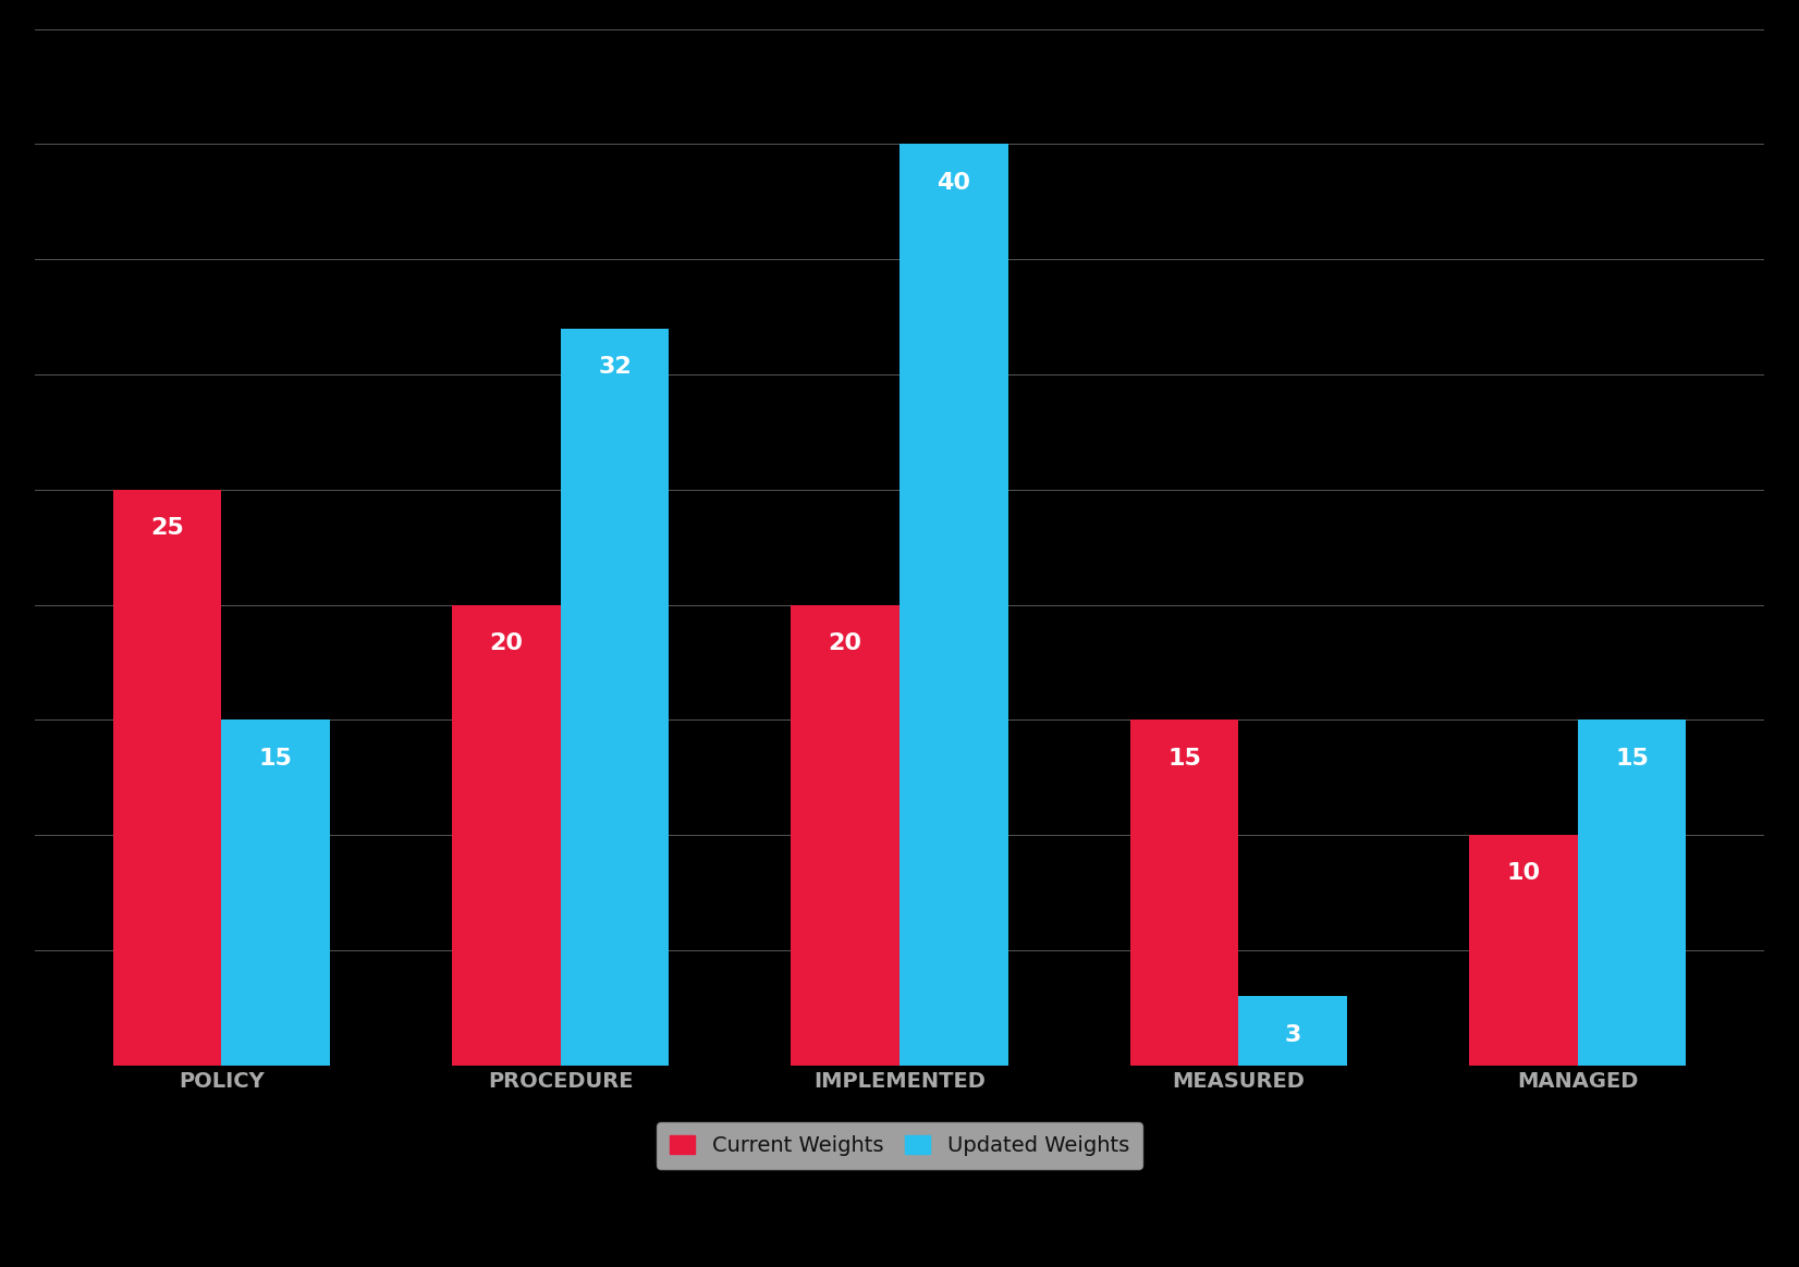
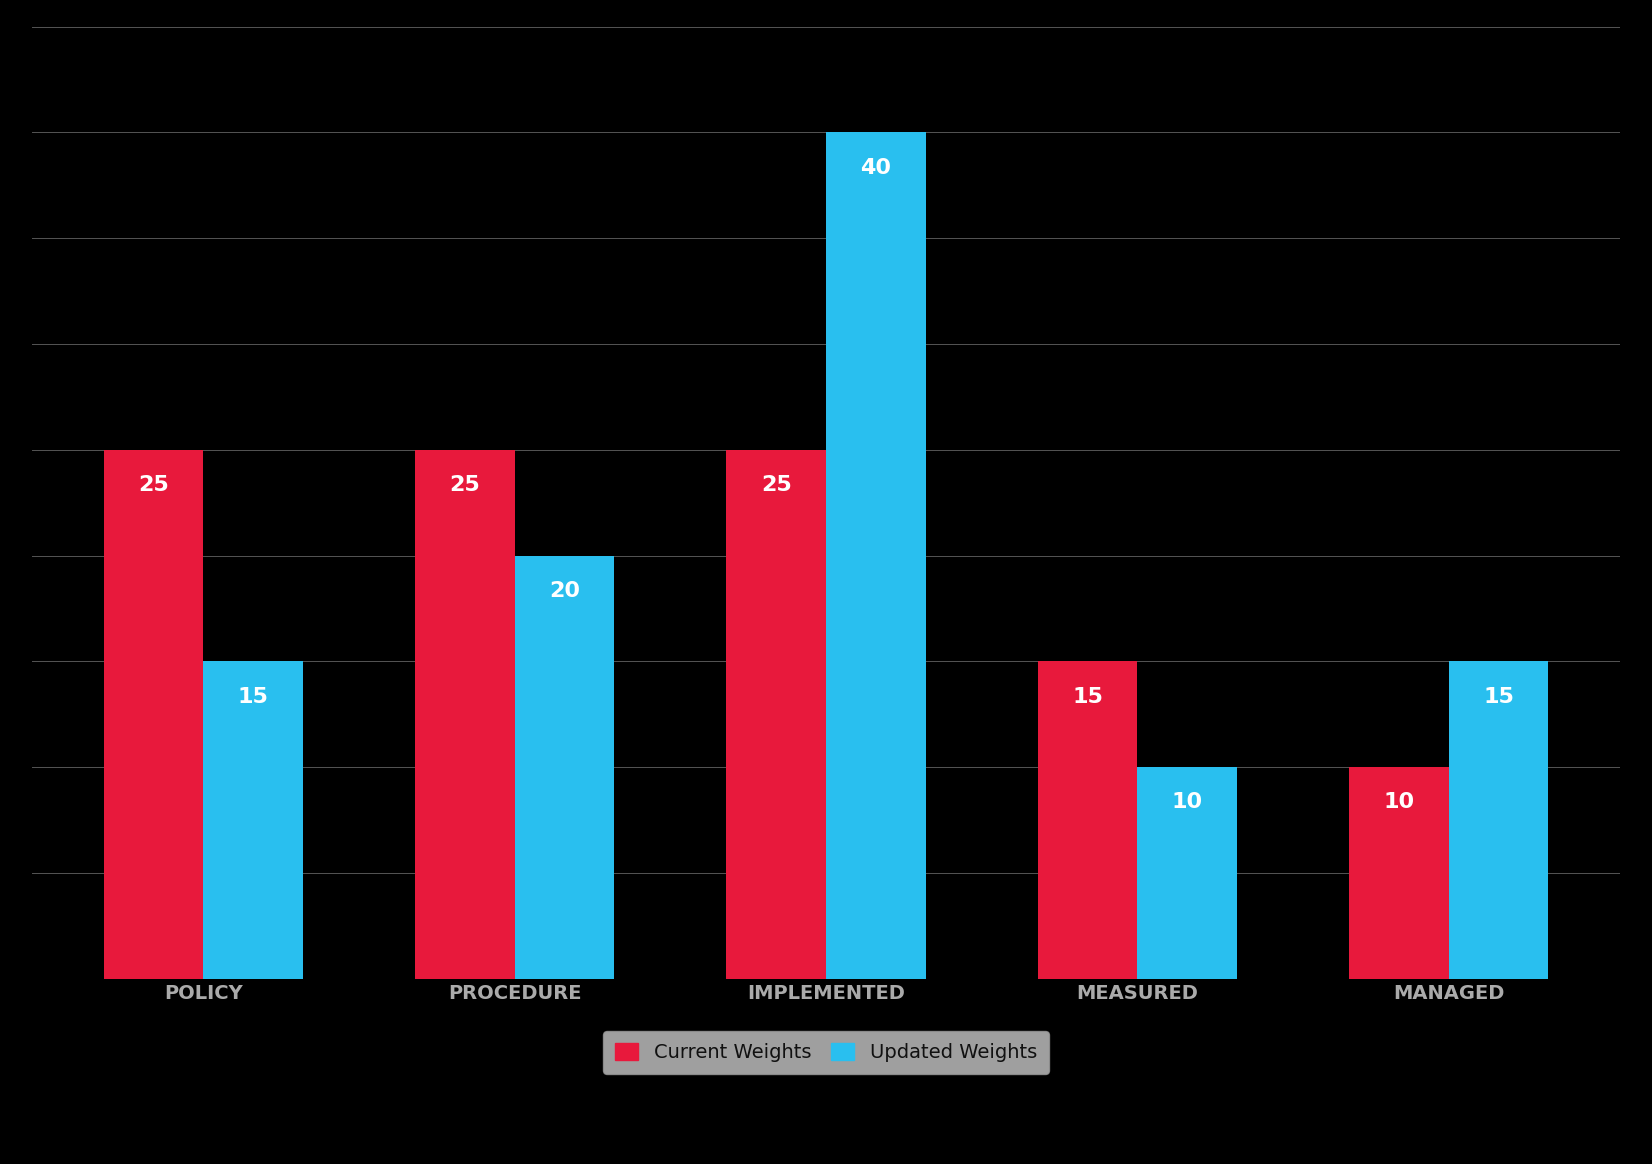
Current Weights/PROCEDURE: 20 -> 25
Updated Weights/PROCEDURE: 32 -> 20
Current Weights/IMPLEMENTED: 20 -> 25
Updated Weights/MEASURED: 3 -> 10
